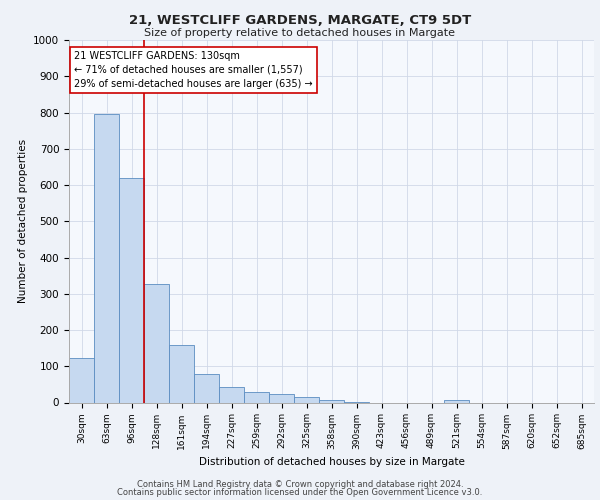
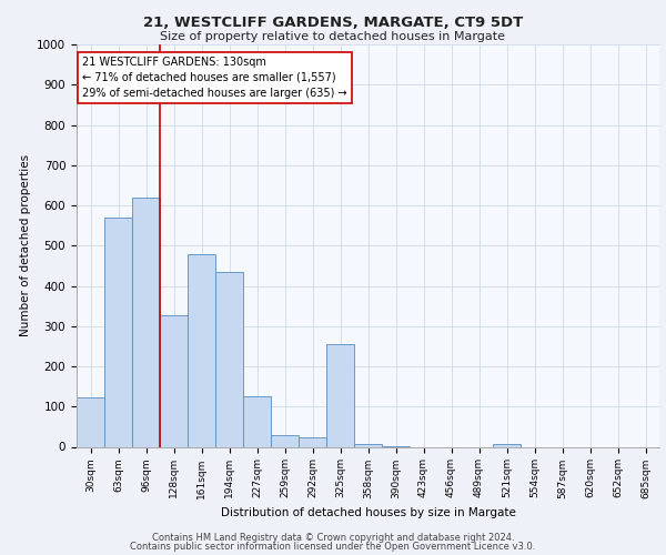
63sqm: 795 -> 570
161sqm: 158 -> 480
194sqm: 80 -> 435
227sqm: 42 -> 125
325sqm: 15 -> 255
